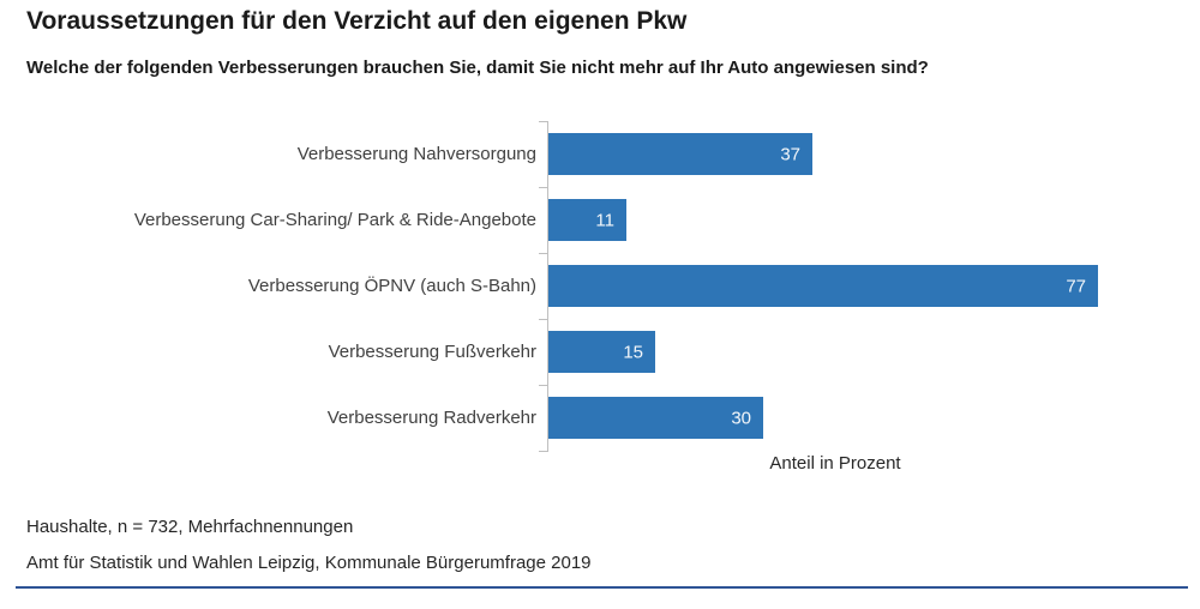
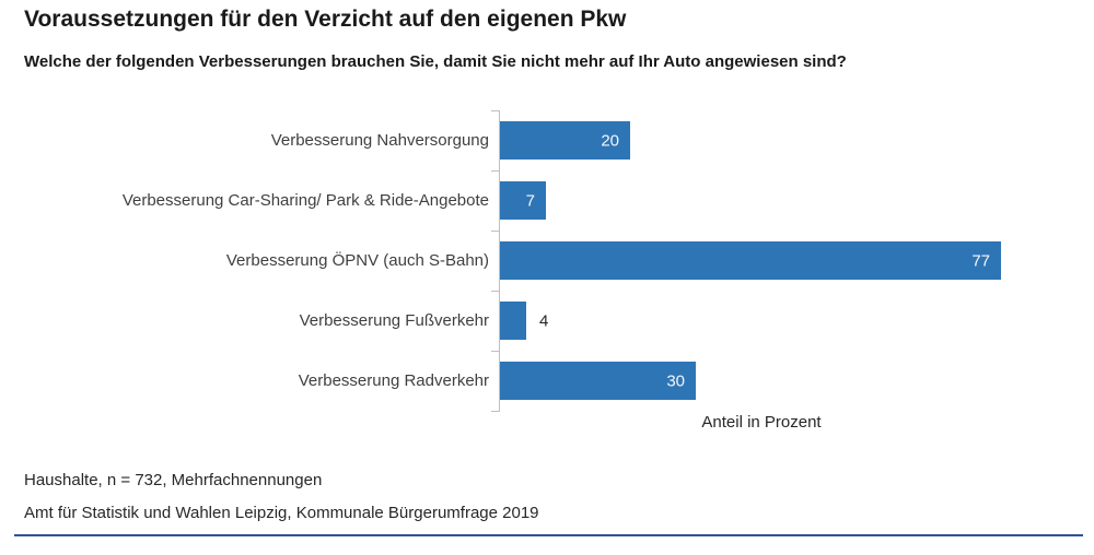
Verbesserung Nahversorgung: 37 -> 20
Verbesserung Car-Sharing/ Park & Ride-Angebote: 11 -> 7
Verbesserung Fußverkehr: 15 -> 4
